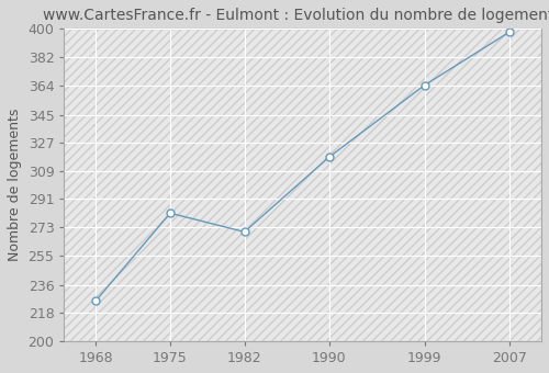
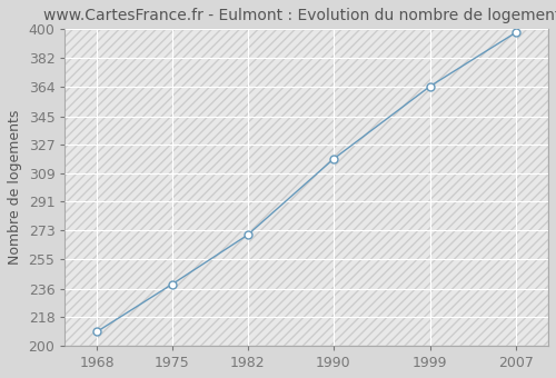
1968: 226 -> 209
1975: 282 -> 239
